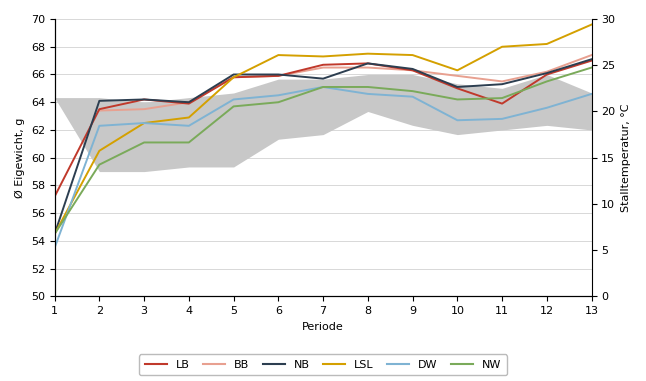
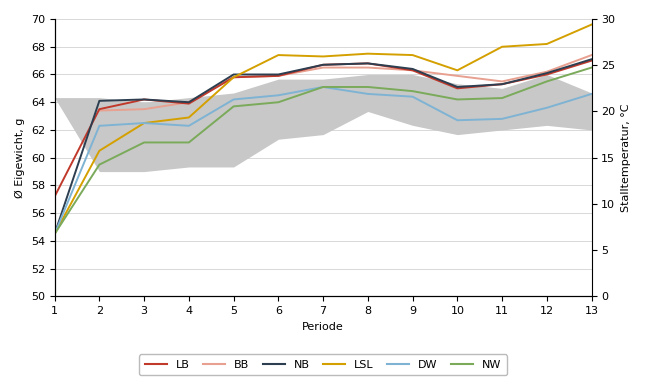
DW/1: 53.5 -> 54.5
NB/7: 65.7 -> 66.7
LB/11: 63.9 -> 65.3
